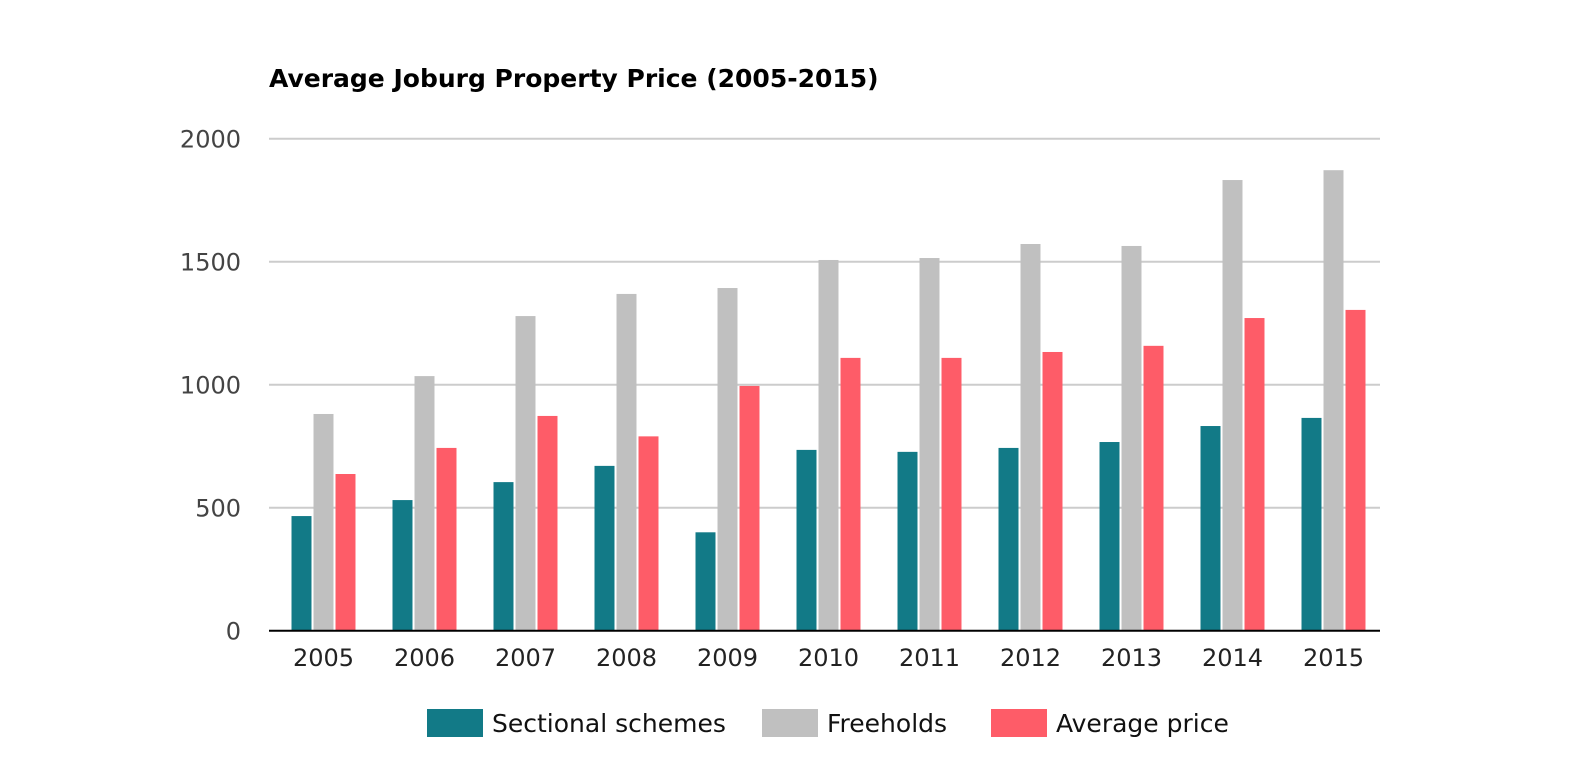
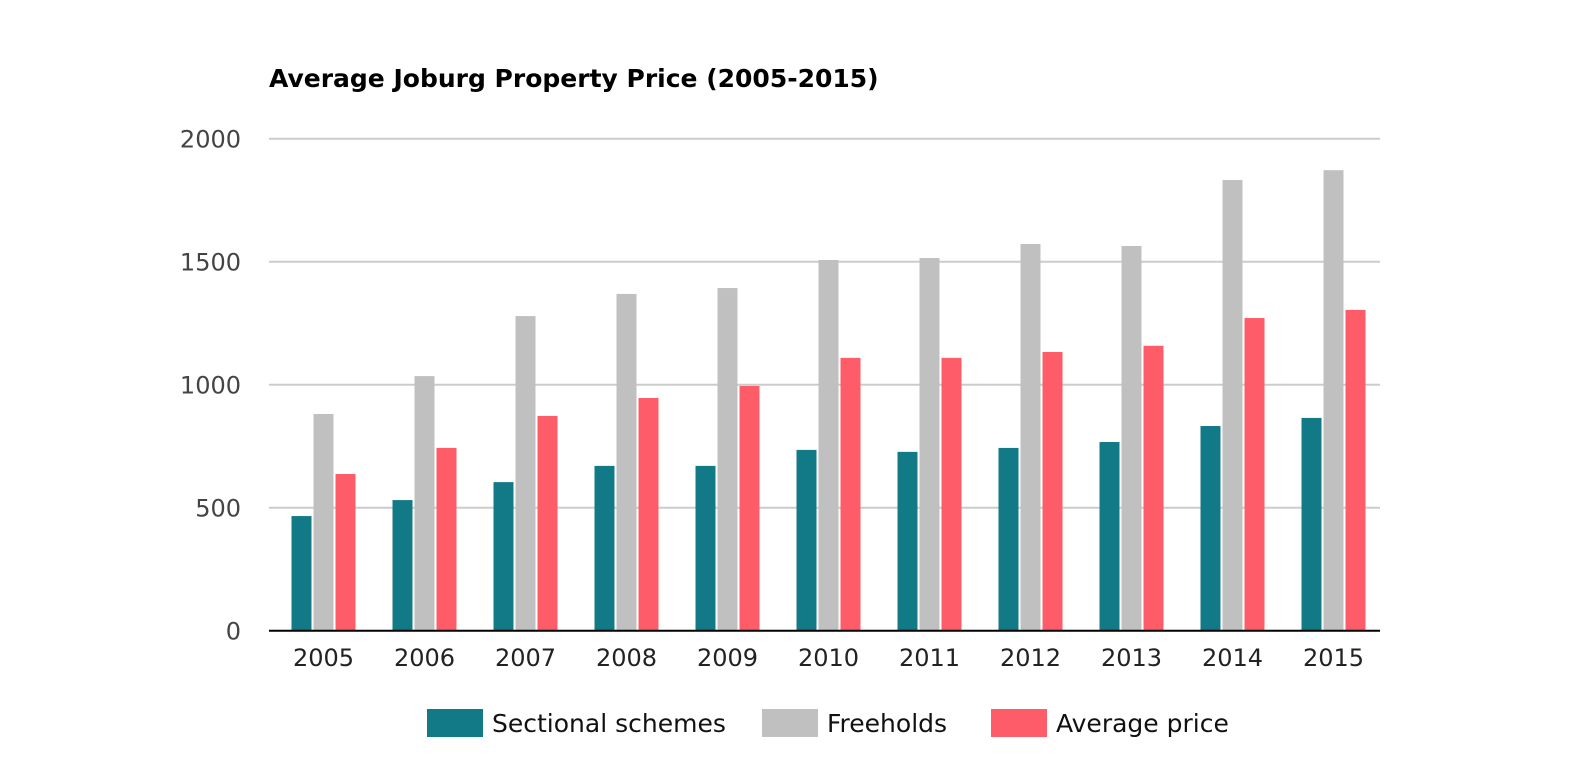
Average price/2008: 790 -> 950
Sectional schemes/2009: 400 -> 670
